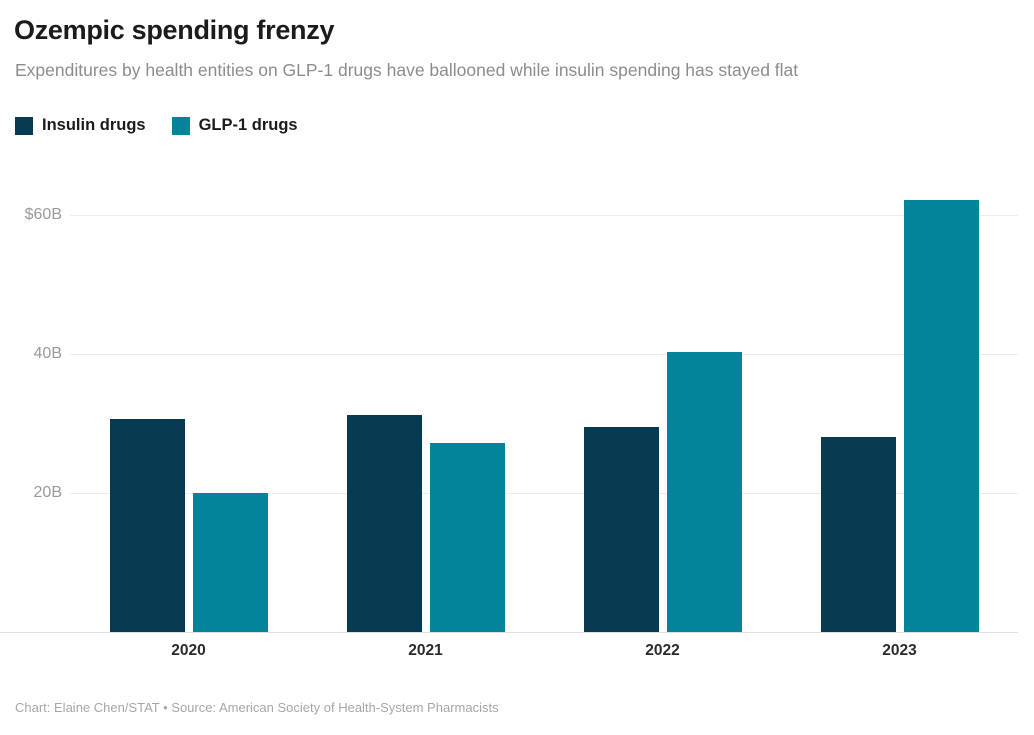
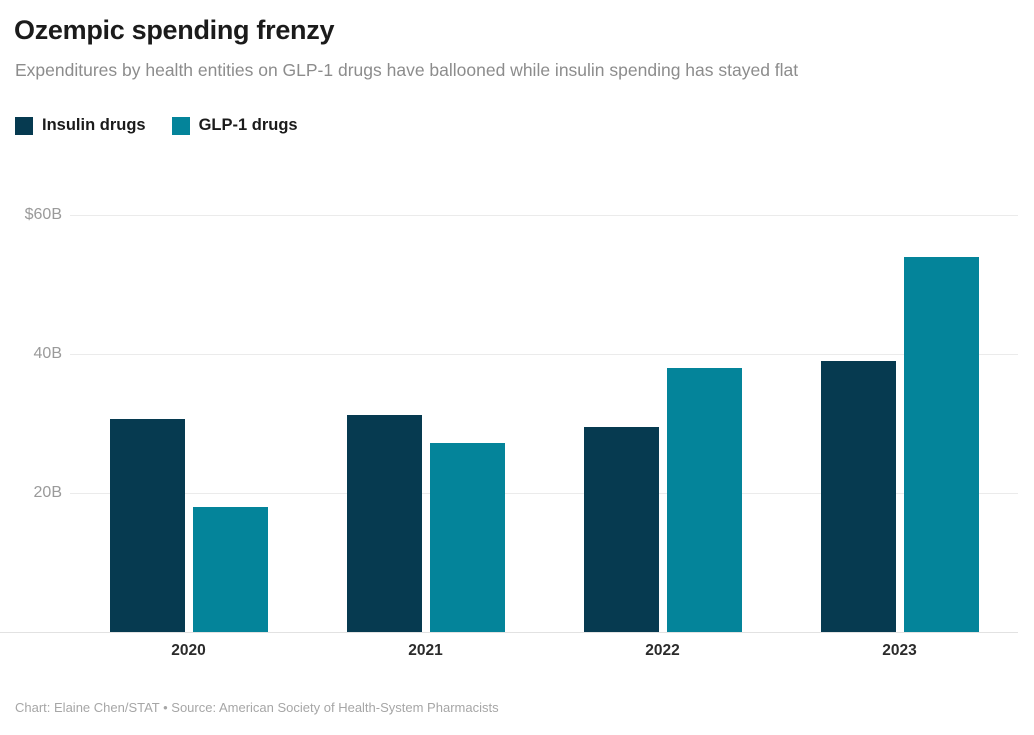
GLP-1 drugs/2020: $20B -> $18B
GLP-1 drugs/2022: $40B -> $38B
Insulin drugs/2023: $28B -> $39B
GLP-1 drugs/2023: $62B -> $54B
